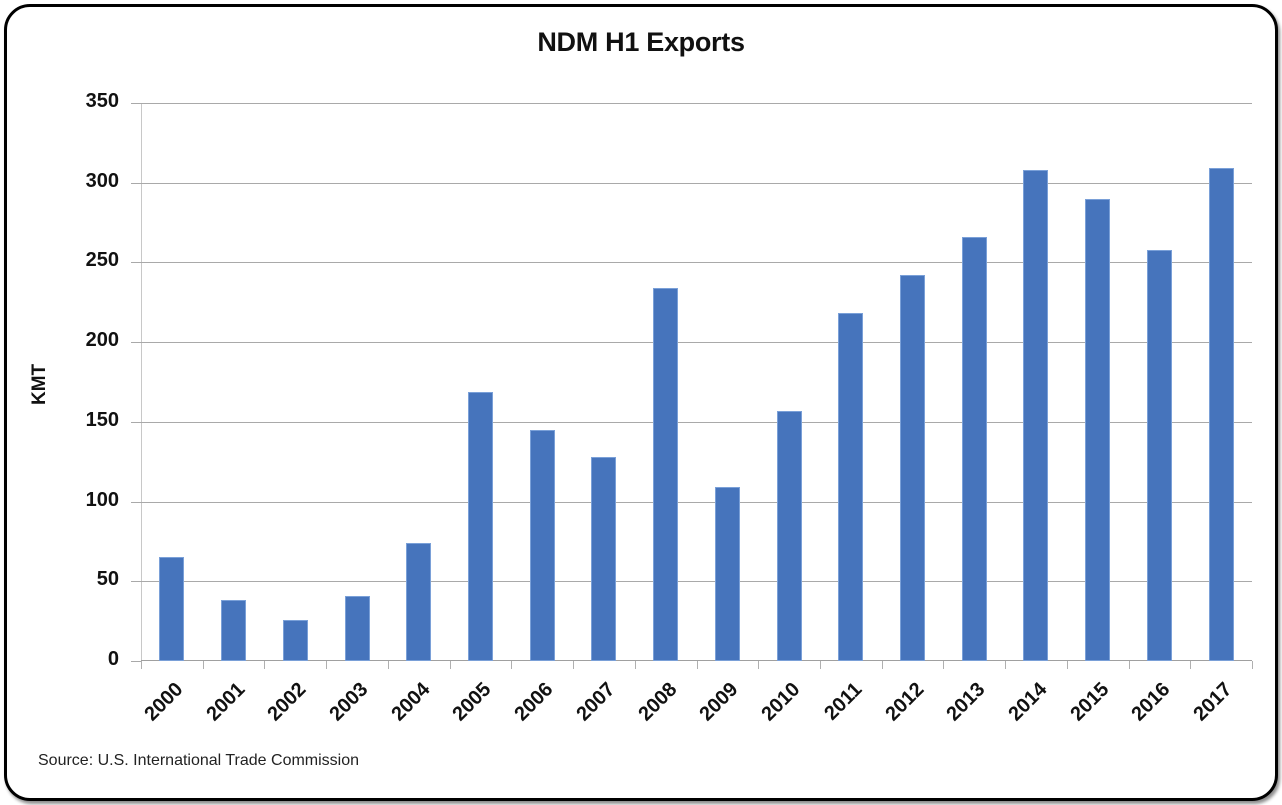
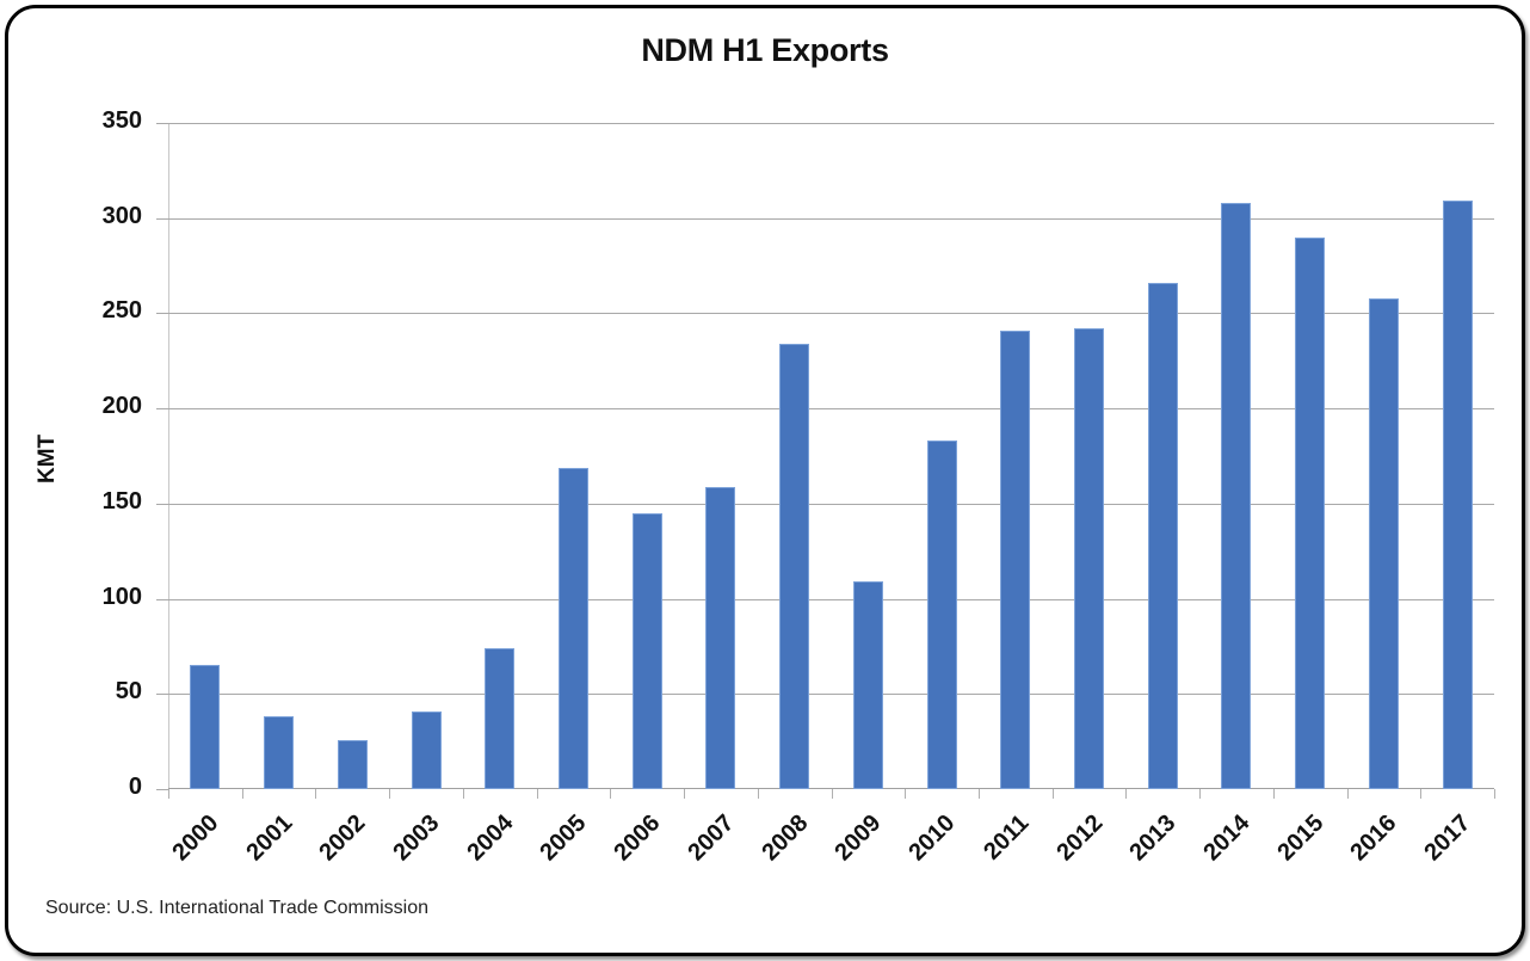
2007: 128 -> 159
2010: 157 -> 183
2011: 218 -> 241
